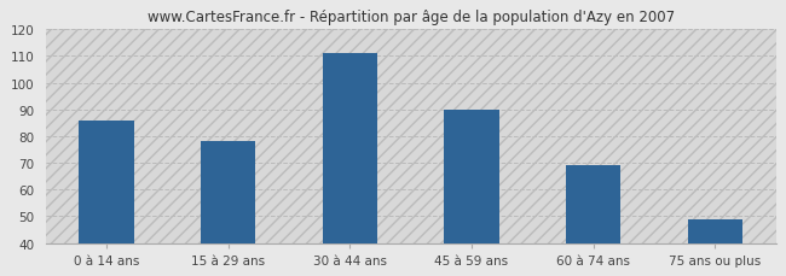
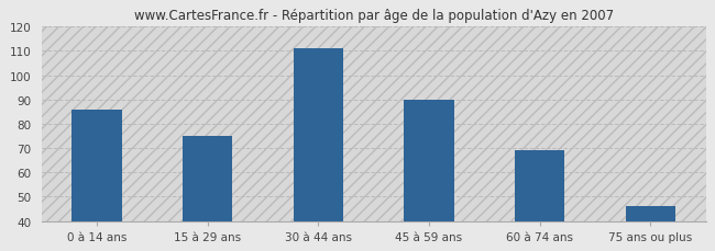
15 à 29 ans: 78 -> 75
75 ans ou plus: 49 -> 46
